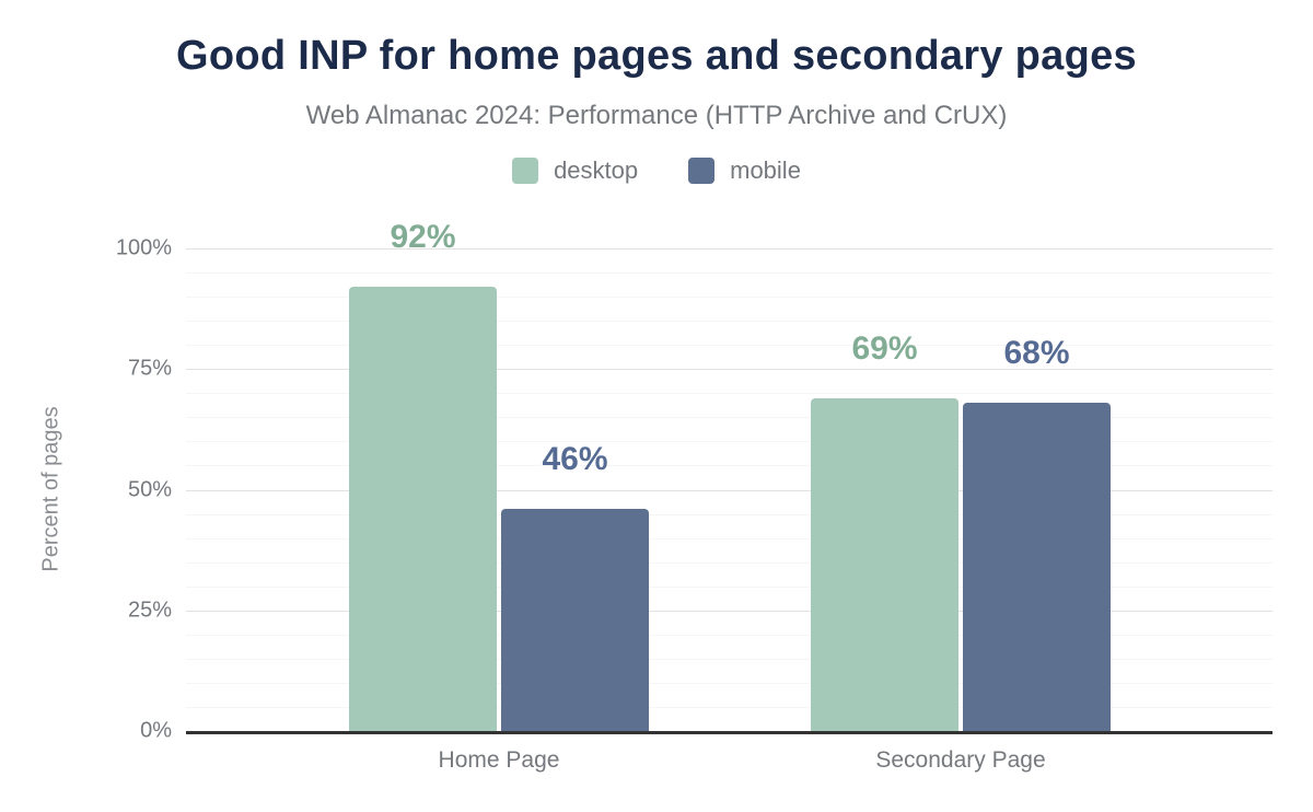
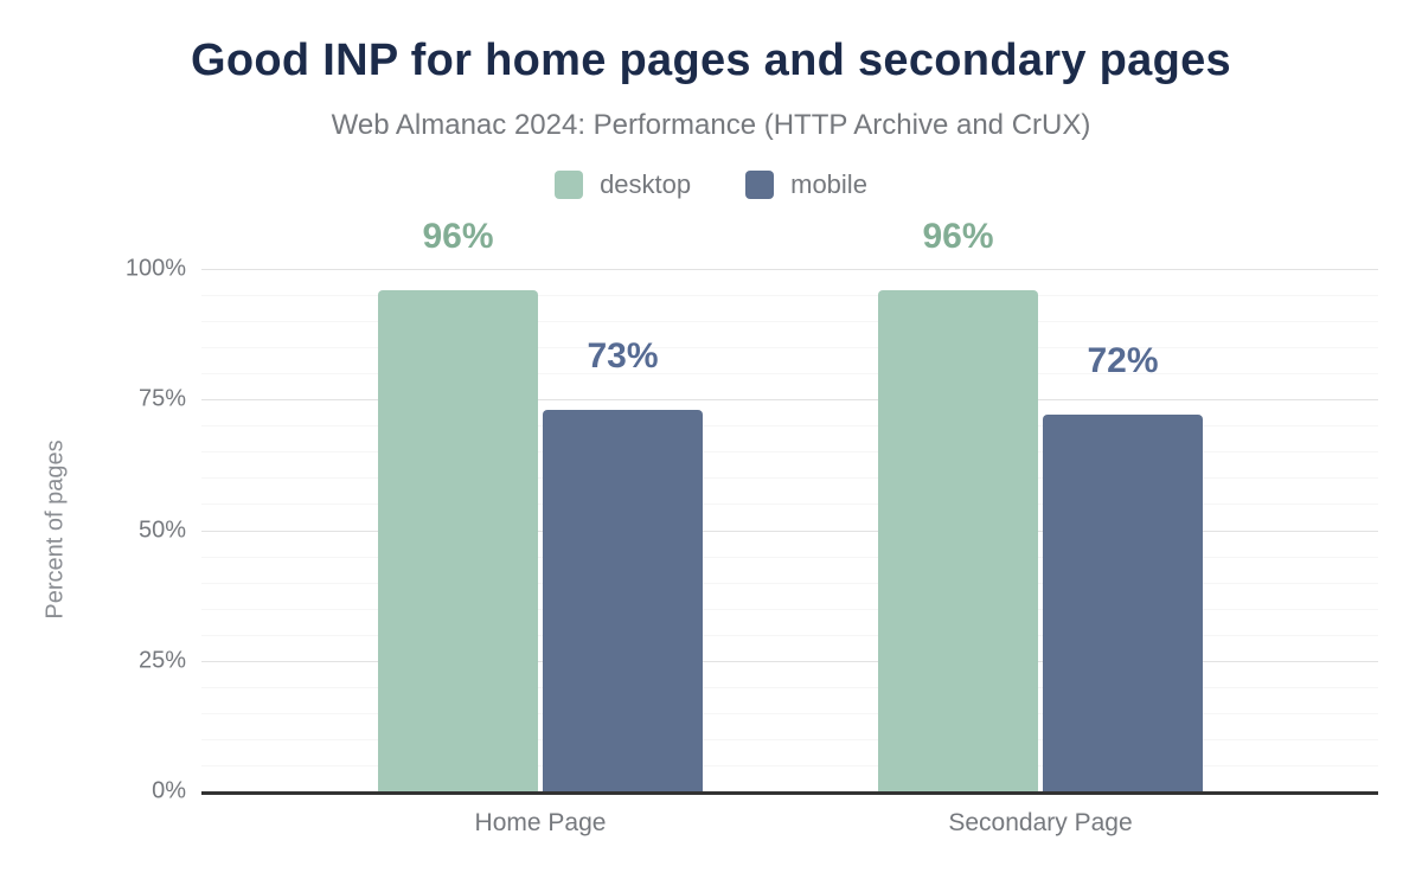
desktop/Home Page: 92% -> 96%
mobile/Home Page: 46% -> 73%
desktop/Secondary Page: 69% -> 96%
mobile/Secondary Page: 68% -> 72%
